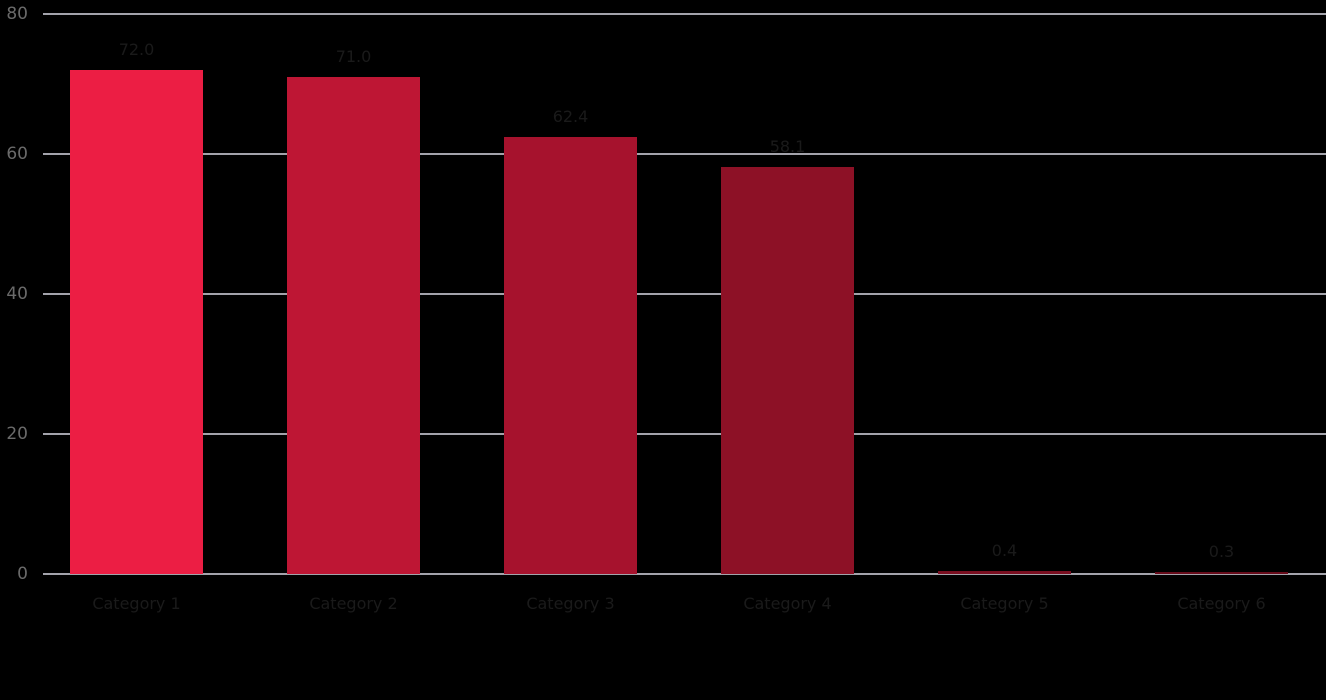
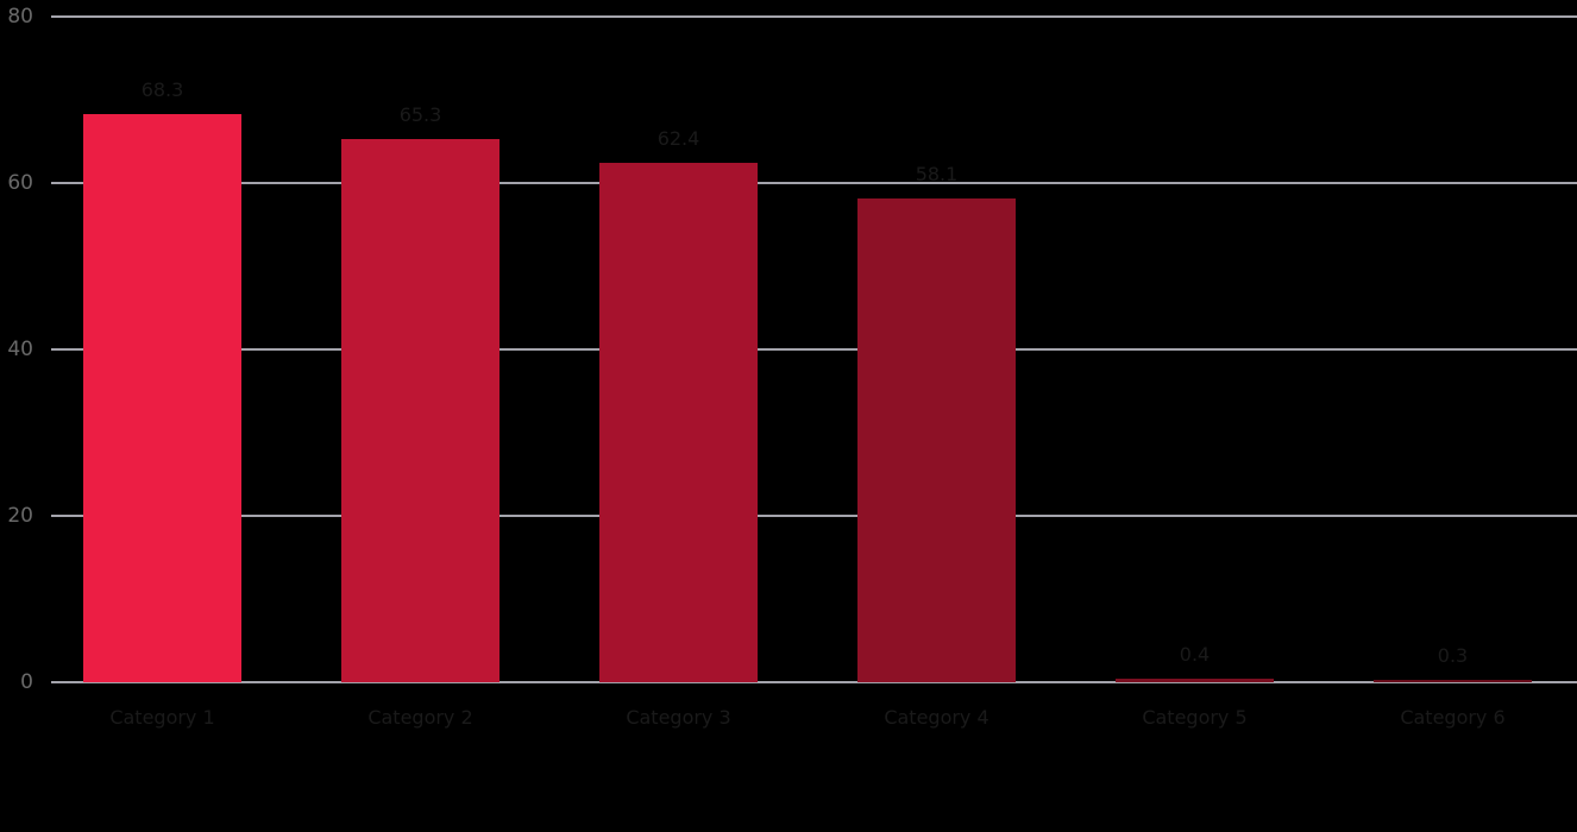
Category 1: 72.0 -> 68.3
Category 2: 71.0 -> 65.3
